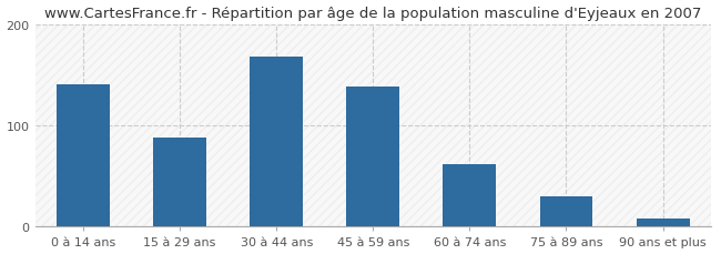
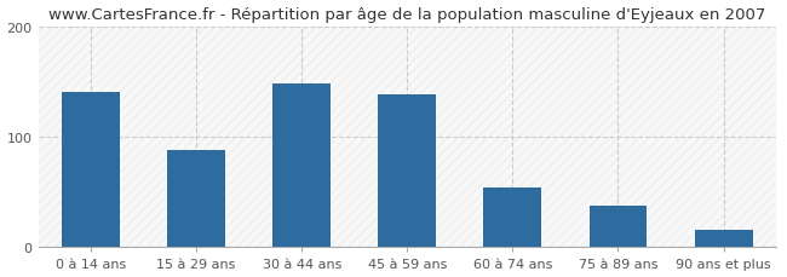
30 à 44 ans: 168 -> 148
60 à 74 ans: 62 -> 54
75 à 89 ans: 30 -> 38
90 ans et plus: 8 -> 16
